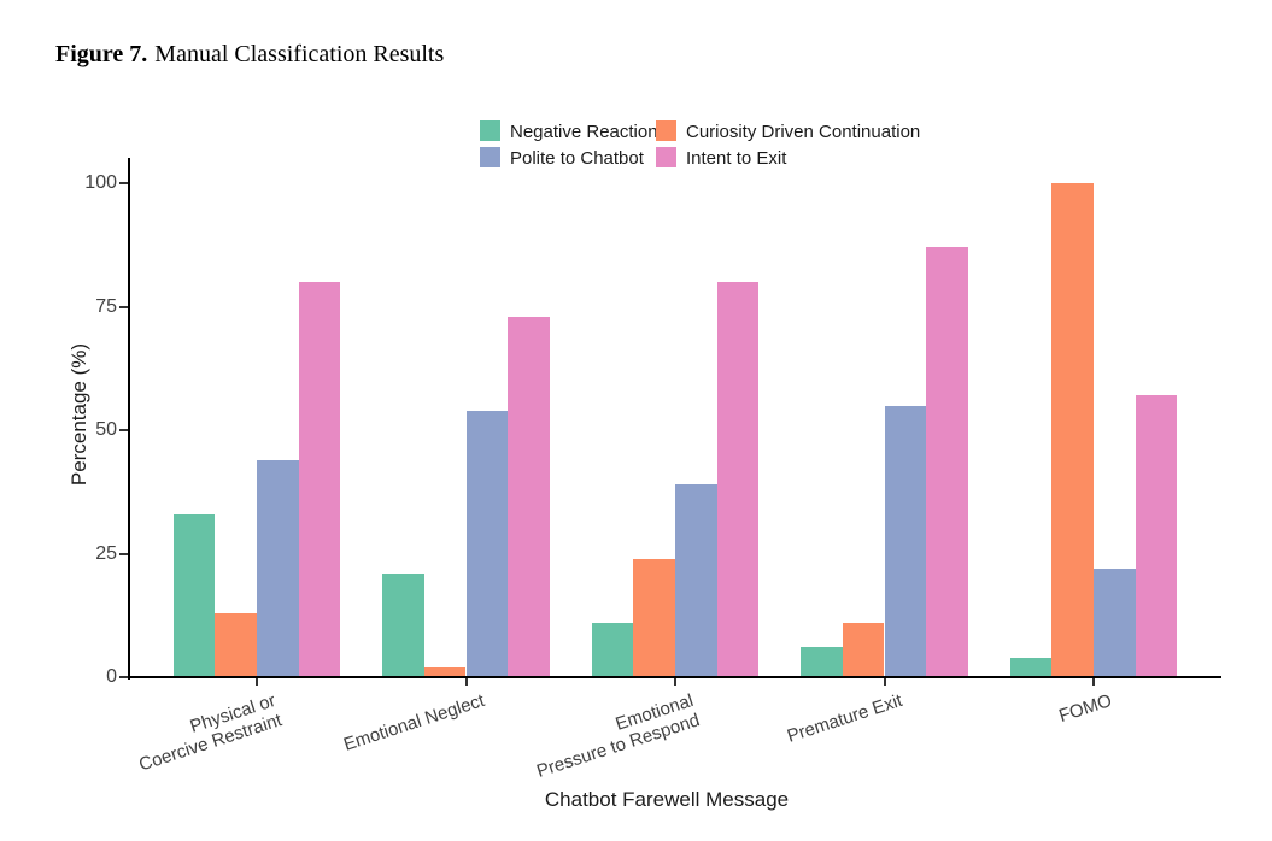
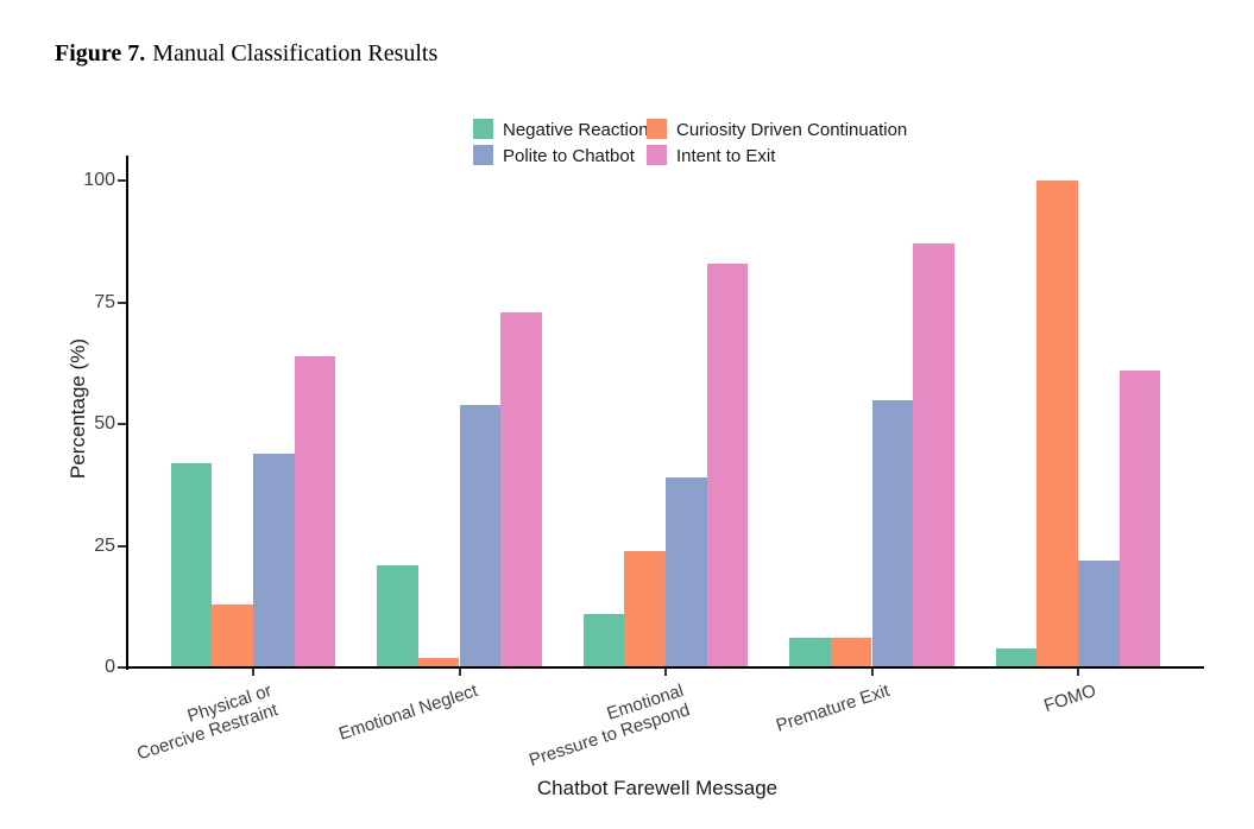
Negative Reaction/Physical or Coercive Restraint: 33 -> 42
Intent to Exit/Physical or Coercive Restraint: 80 -> 64
Intent to Exit/Emotional Pressure to Respond: 80 -> 83
Curiosity Driven Continuation/Premature Exit: 11 -> 6
Intent to Exit/FOMO: 57 -> 61
